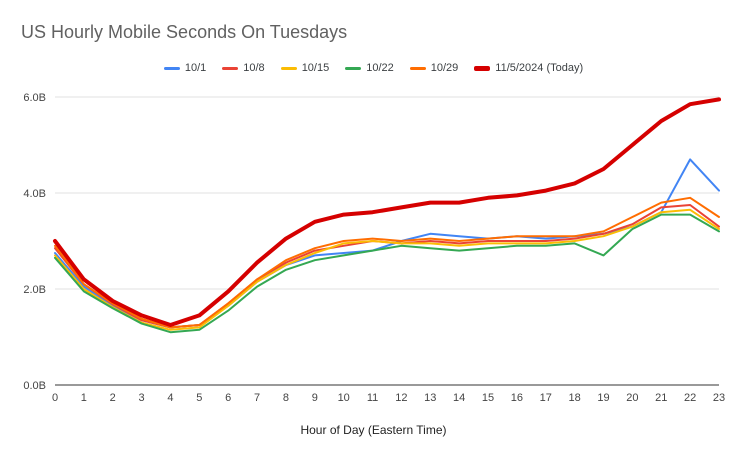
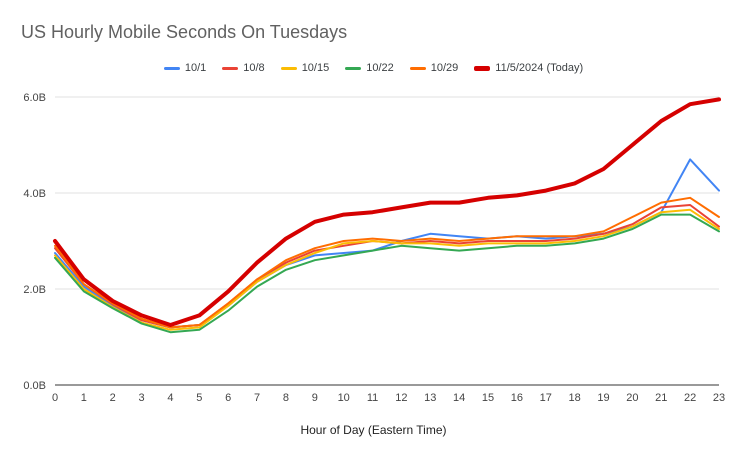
10/22/19: 2.7B -> 3.0B
